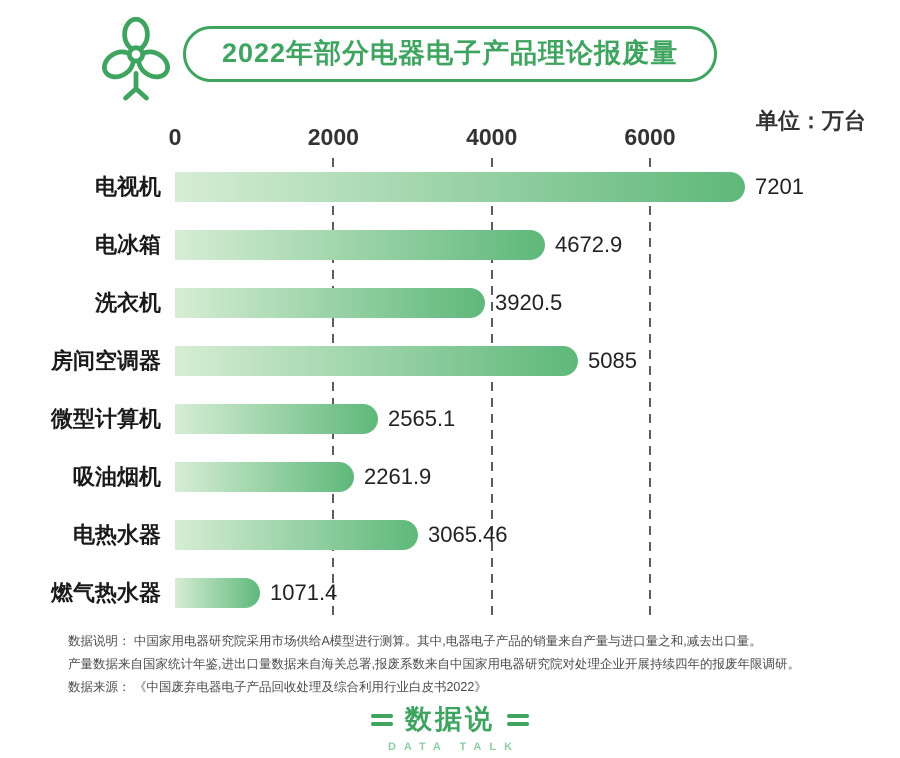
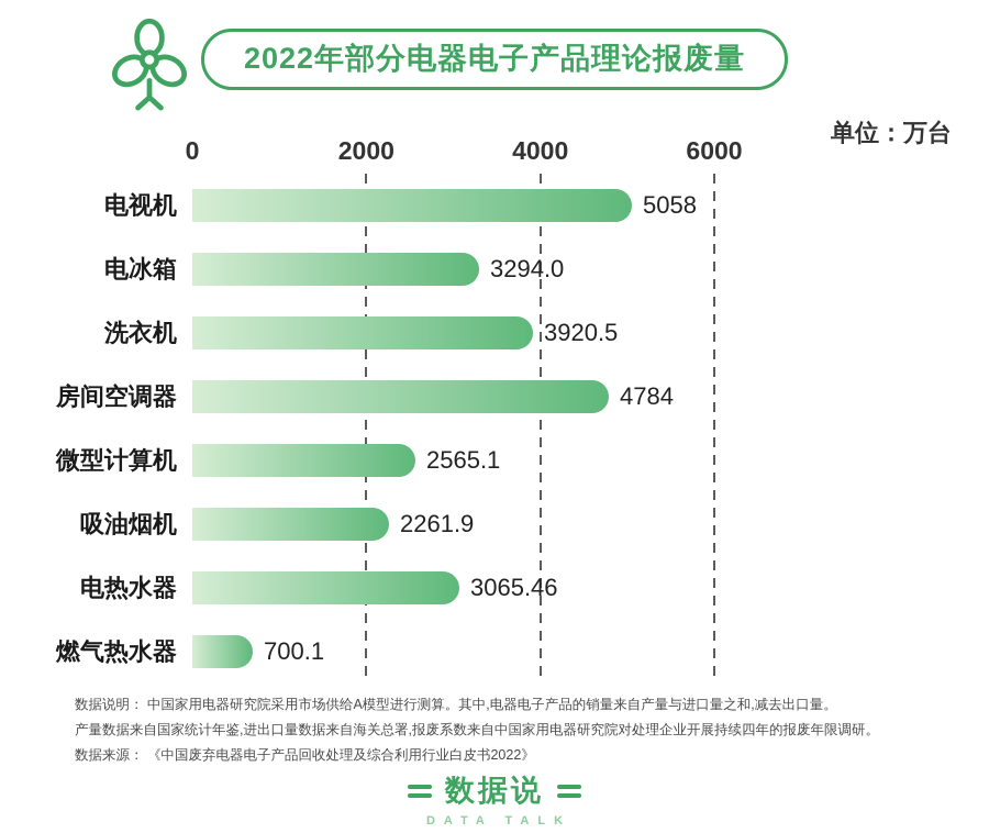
电视机: 7201 -> 5058
电冰箱: 4672.9 -> 3294.0
房间空调器: 5085 -> 4784
燃气热水器: 1071.4 -> 700.1
